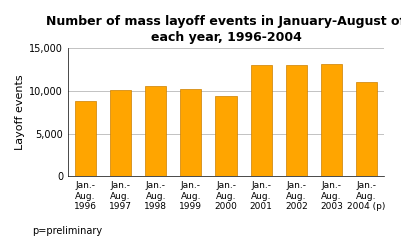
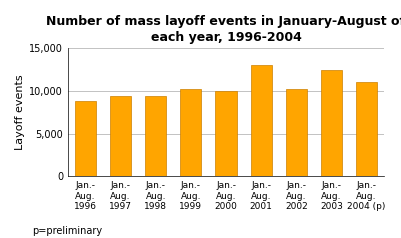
Jan.- Aug. 1997: 10,100 -> 9,400
Jan.- Aug. 1998: 10,500 -> 9,400
Jan.- Aug. 2000: 9,400 -> 10,000
Jan.- Aug. 2002: 13,000 -> 10,200
Jan.- Aug. 2003: 13,100 -> 12,400
